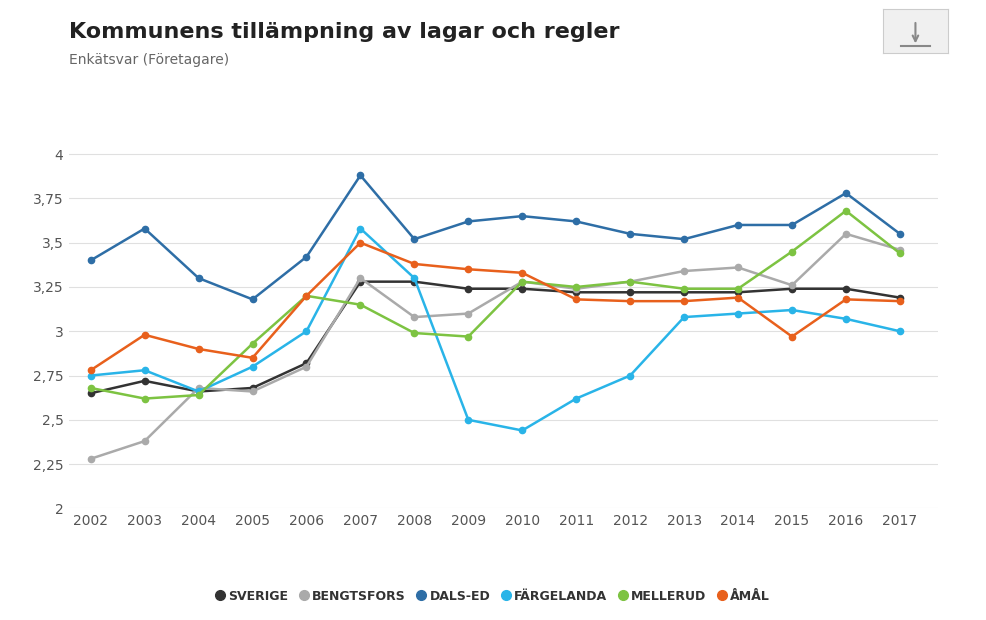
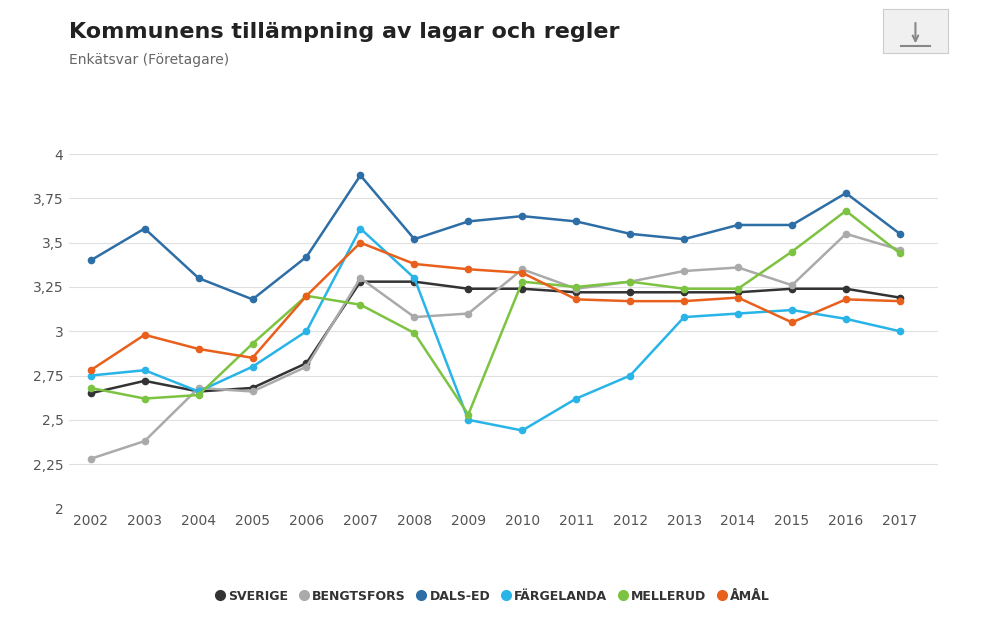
MELLERUD/2009: 2,97 -> 2,53
BENGTSFORS/2010: 3,28 -> 3,35
ÅMÅL/2015: 2,97 -> 3,05
